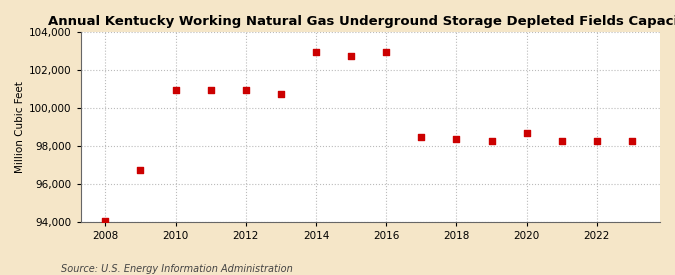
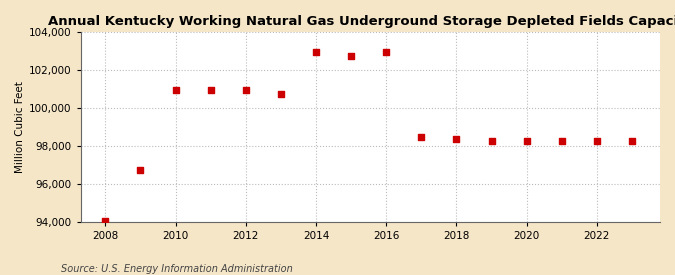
2020: 98,700 -> 98,200
